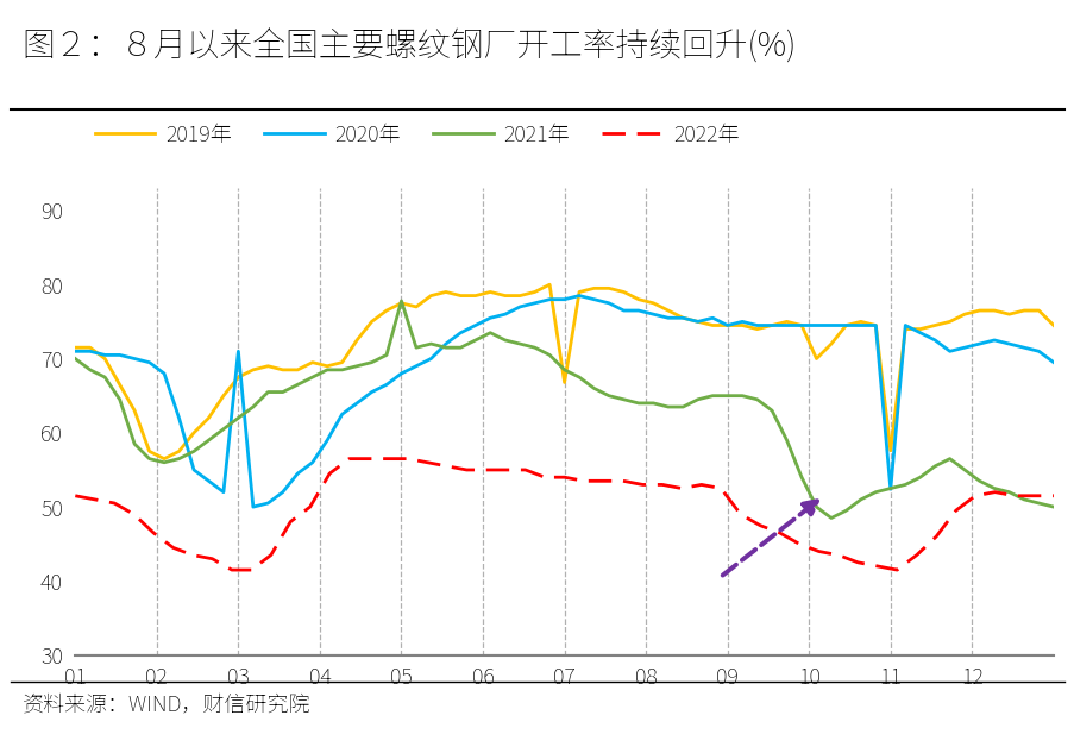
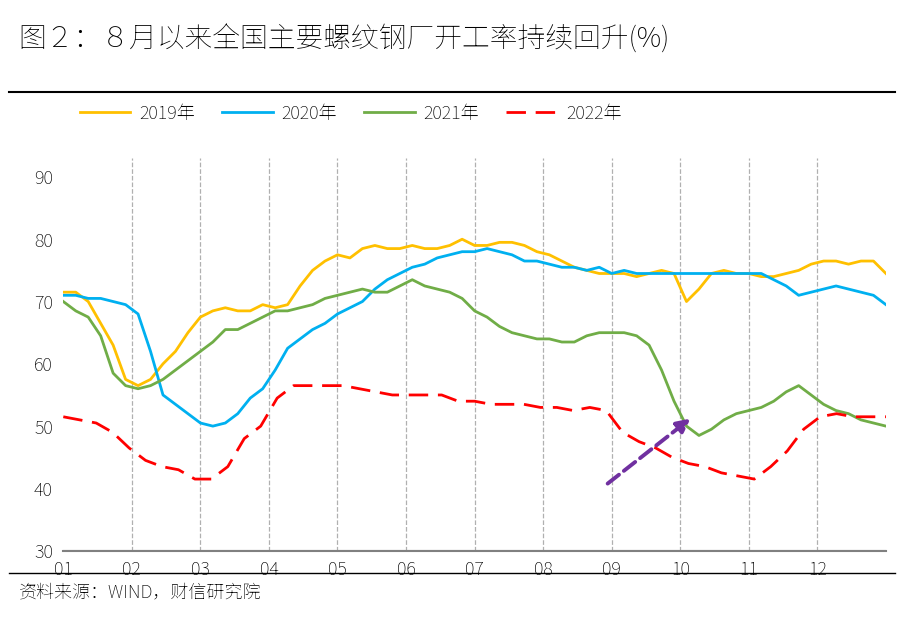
2020年/03: 71.0 -> 50.5
2021年/05: 77.8 -> 71.0
2019年/07: 66.8 -> 79.0
2019年/11: 57.6 -> 74.5
2020年/11: 52.4 -> 74.5
